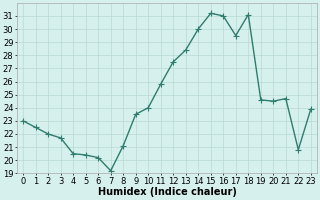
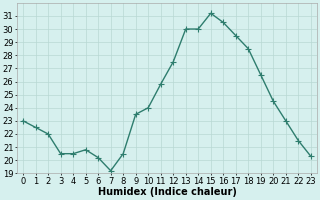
3: 21.7 -> 20.5
5: 20.4 -> 20.8
8: 21.1 -> 20.5
13: 28.4 -> 30.0
16: 31.0 -> 30.5
18: 31.1 -> 28.5
19: 24.6 -> 26.5
21: 24.7 -> 23.0
22: 20.8 -> 21.5
23: 23.9 -> 20.3
